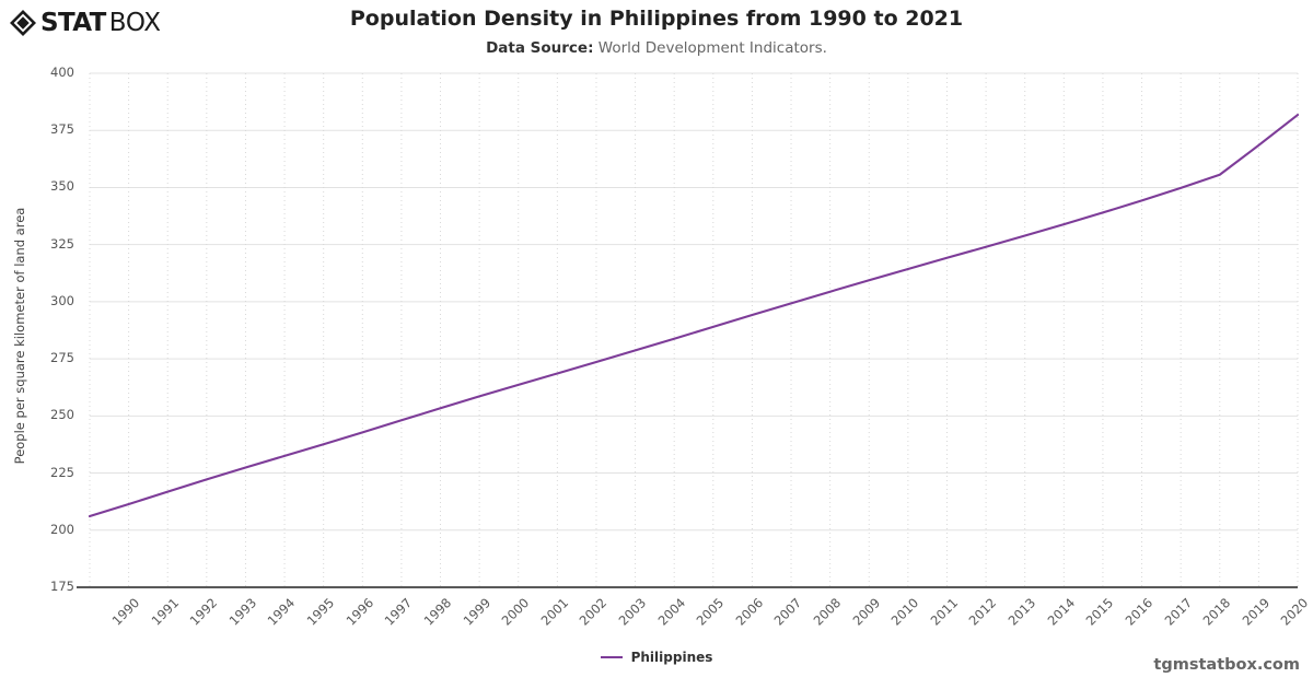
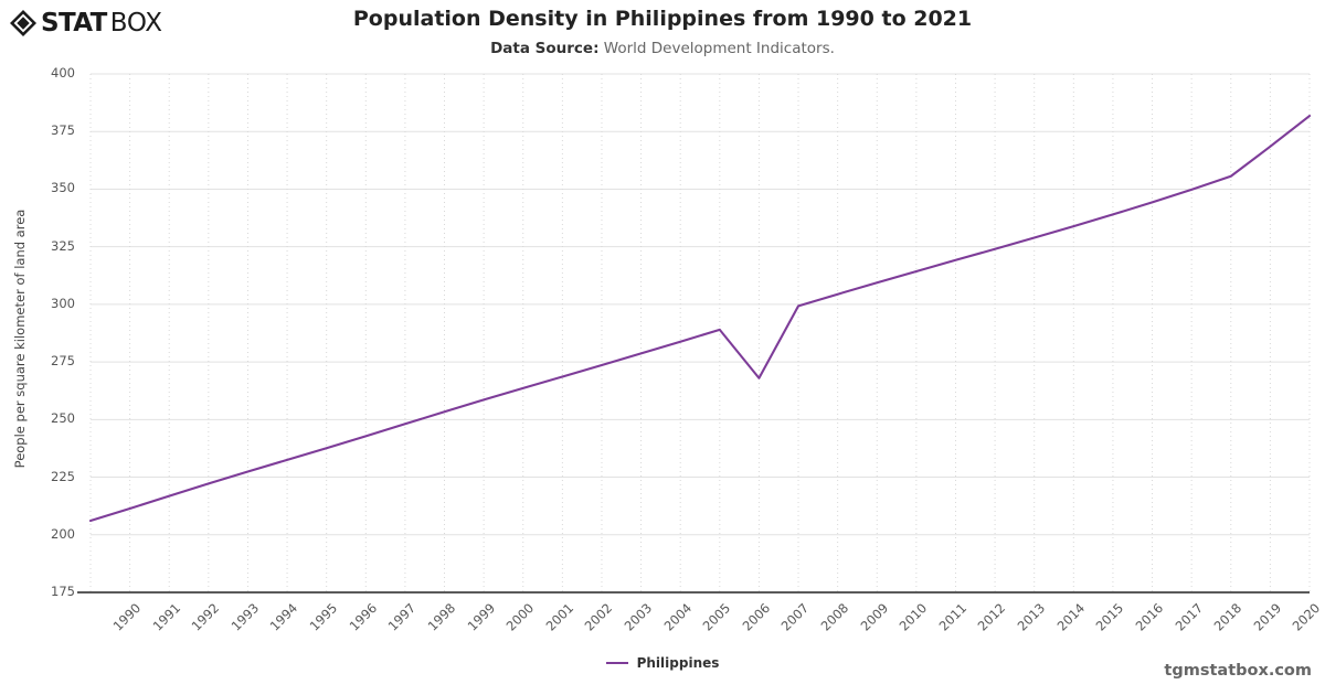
2007: 294 -> 268
